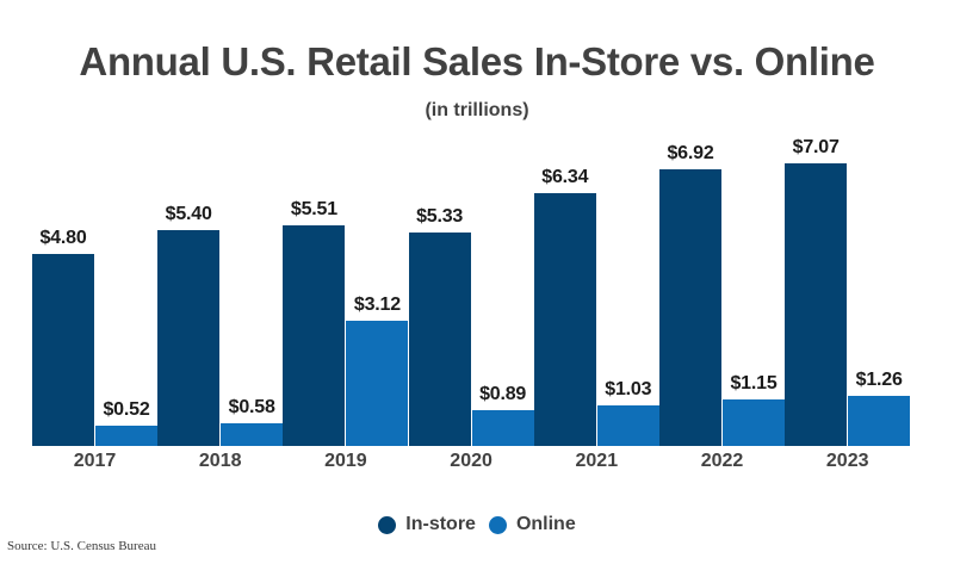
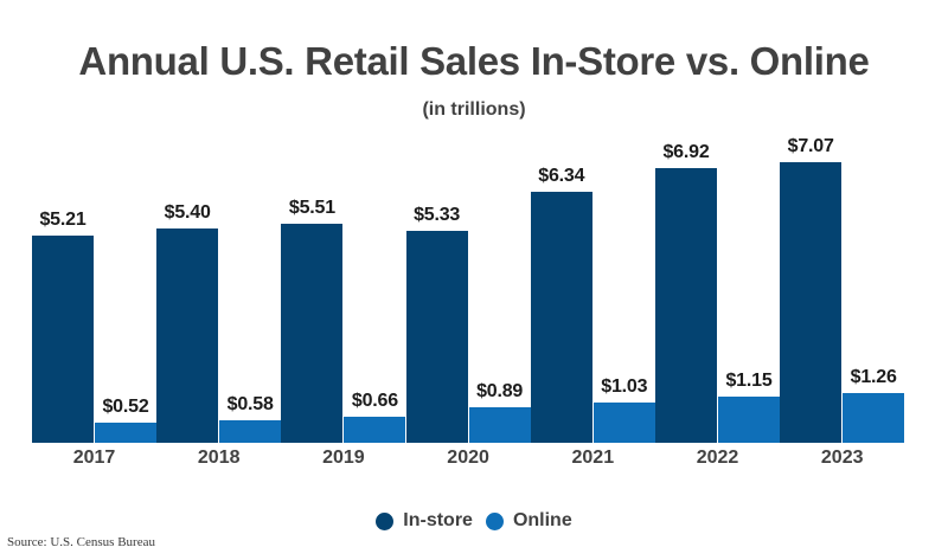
In-store/2017: $4.80 -> $5.21
Online/2019: $3.12 -> $0.66
